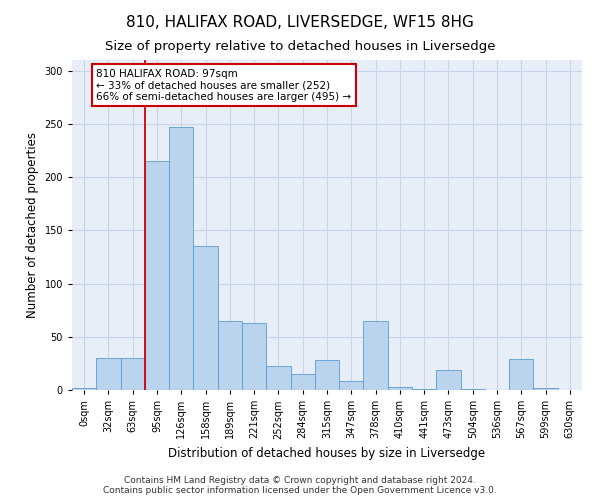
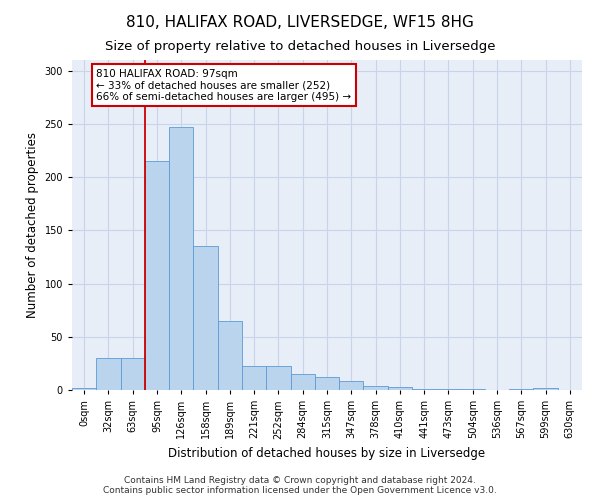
221sqm: 63 -> 23
315sqm: 28 -> 12
378sqm: 65 -> 4
473sqm: 19 -> 1
567sqm: 29 -> 1
